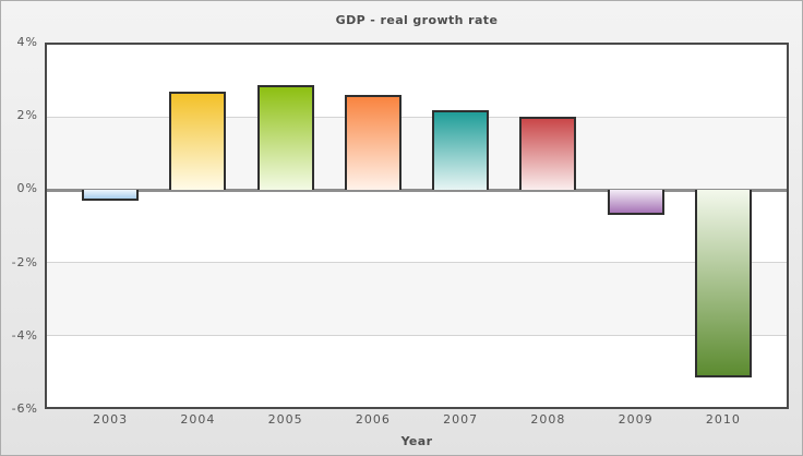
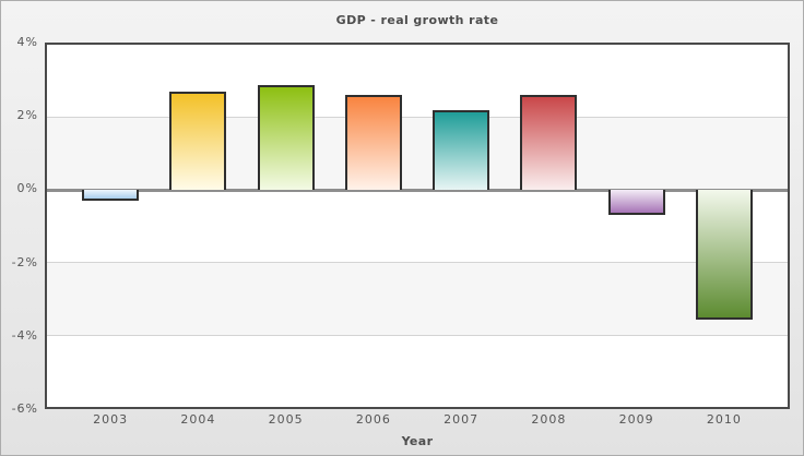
2008: 2.0% -> 2.6%
2010: -5.2% -> -3.6%
